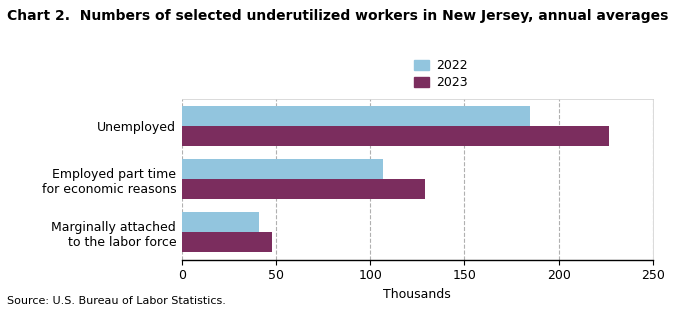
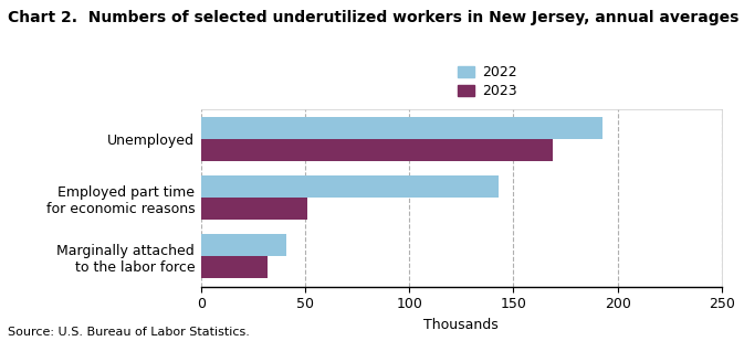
2022/Unemployed: 185 -> 193
2023/Unemployed: 227 -> 169
2022/Employed part time for economic reasons: 107 -> 143
2023/Employed part time for economic reasons: 129 -> 51
2023/Marginally attached to the labor force: 48 -> 32
